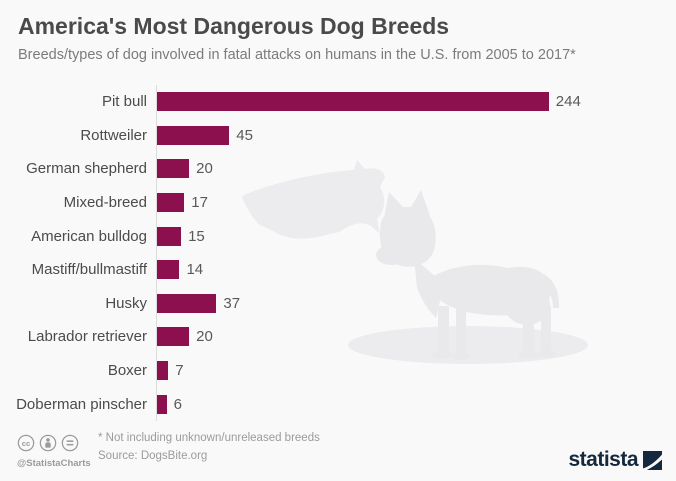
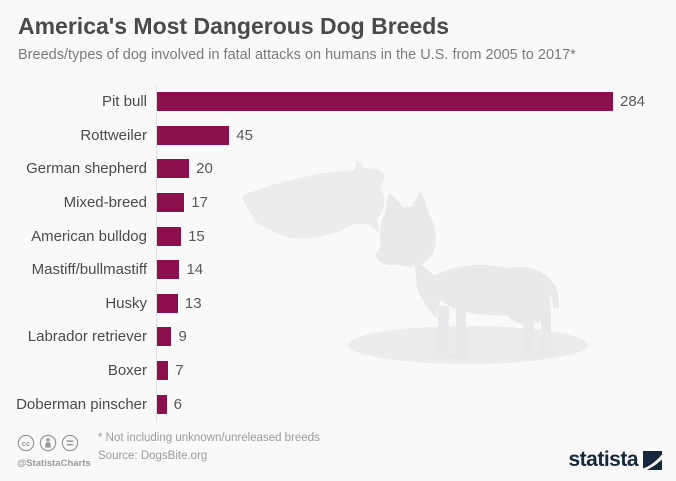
Pit bull: 244 -> 284
Husky: 37 -> 13
Labrador retriever: 20 -> 9
